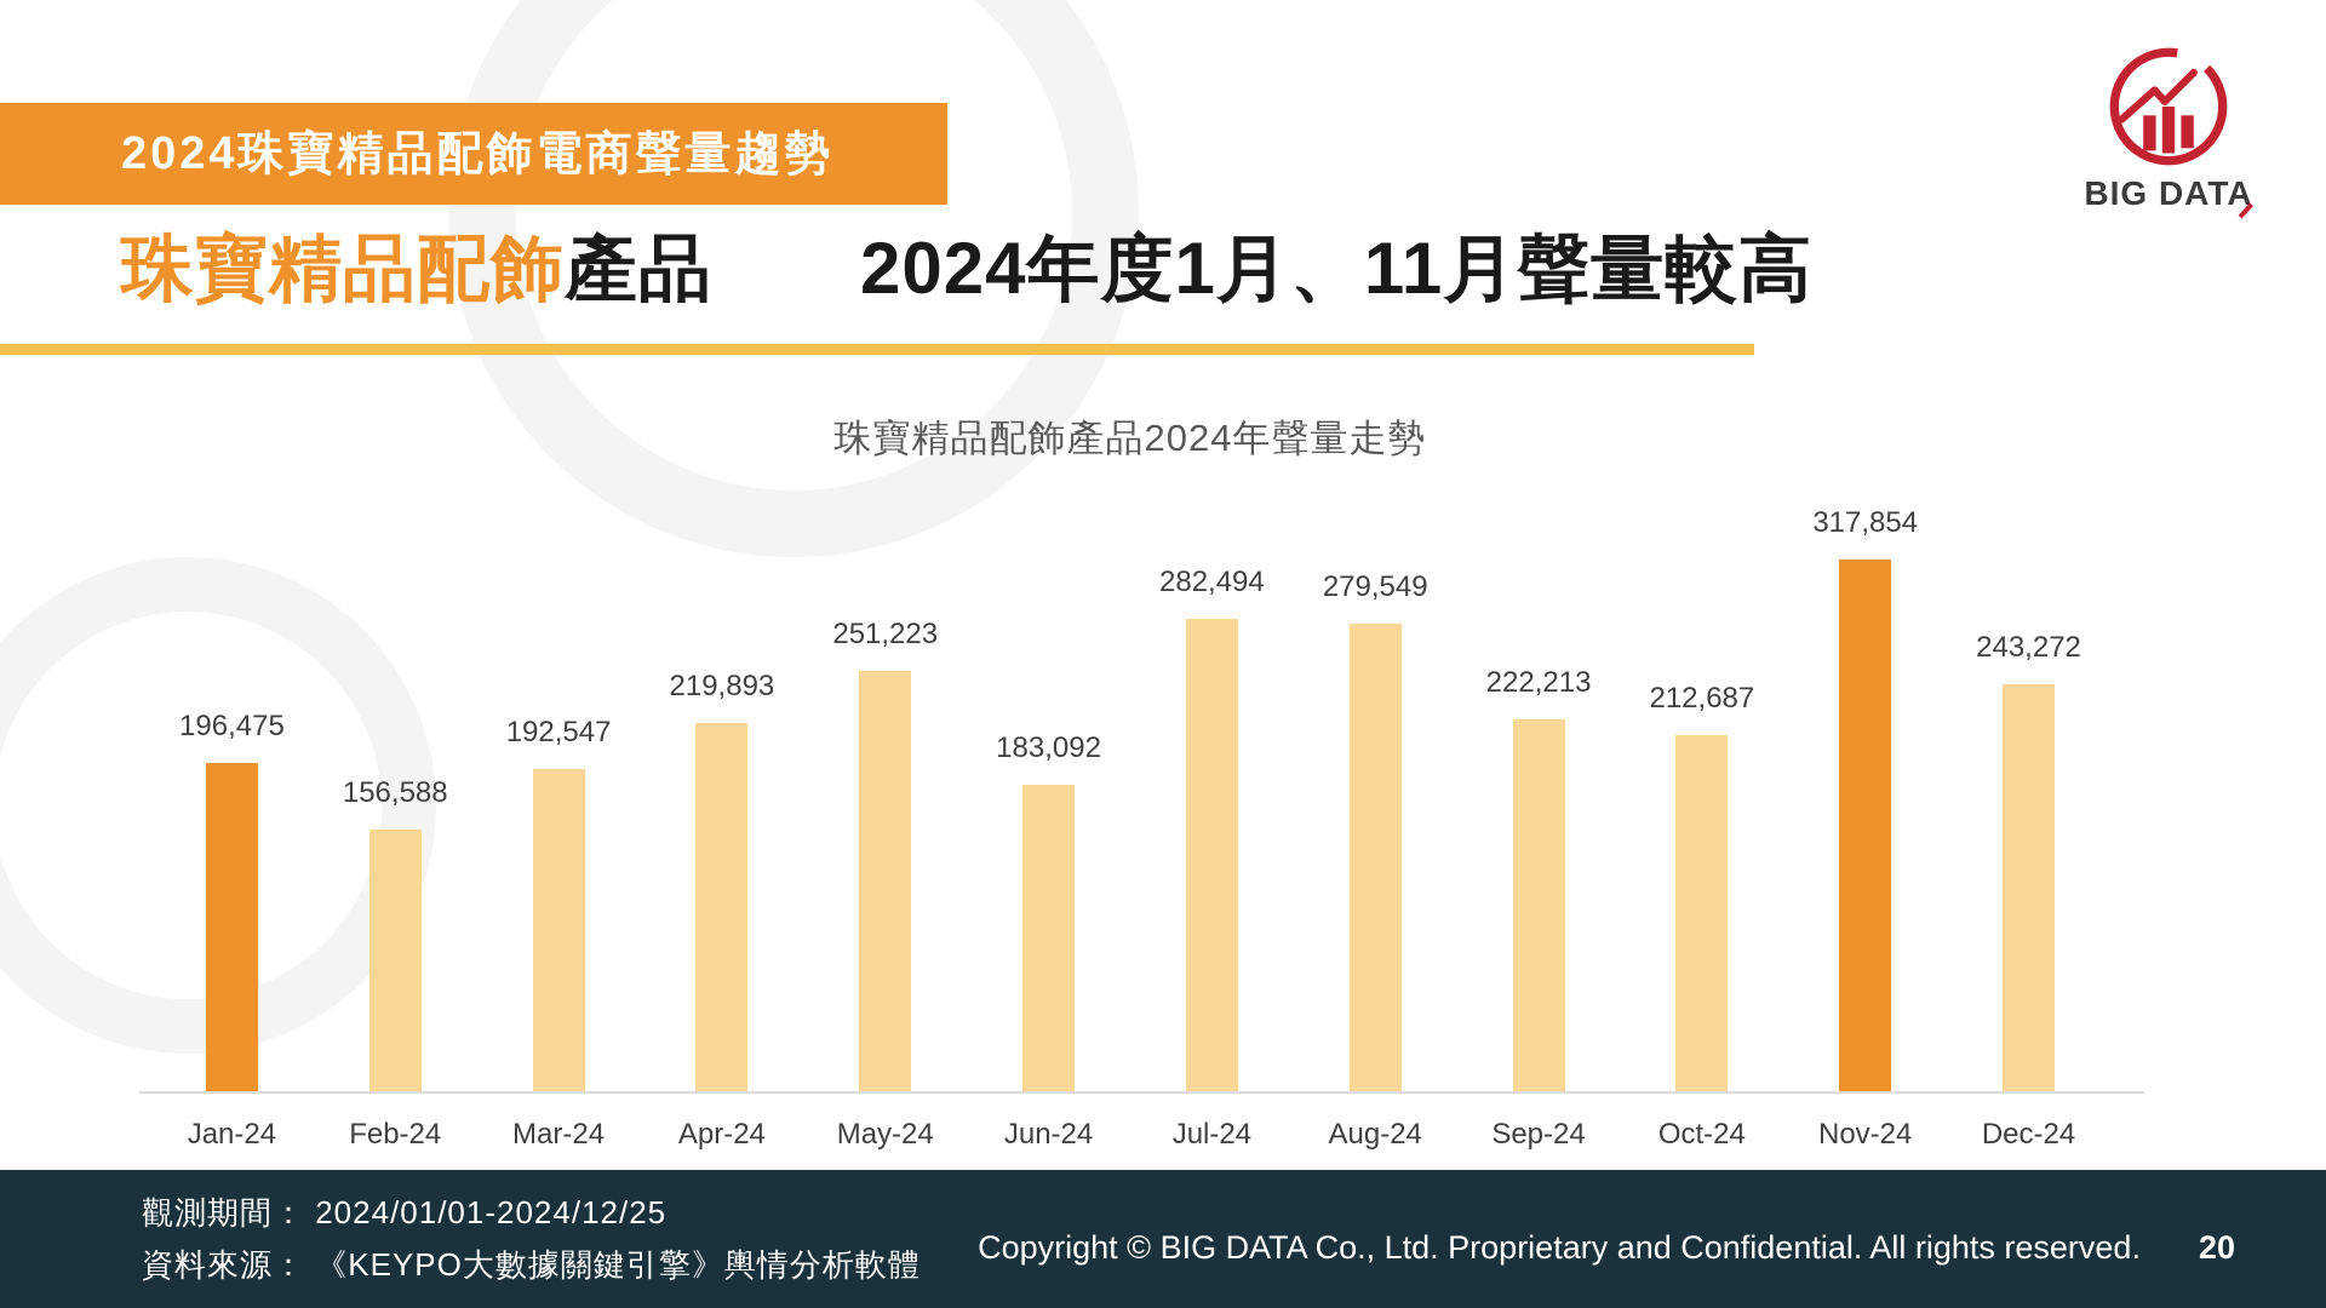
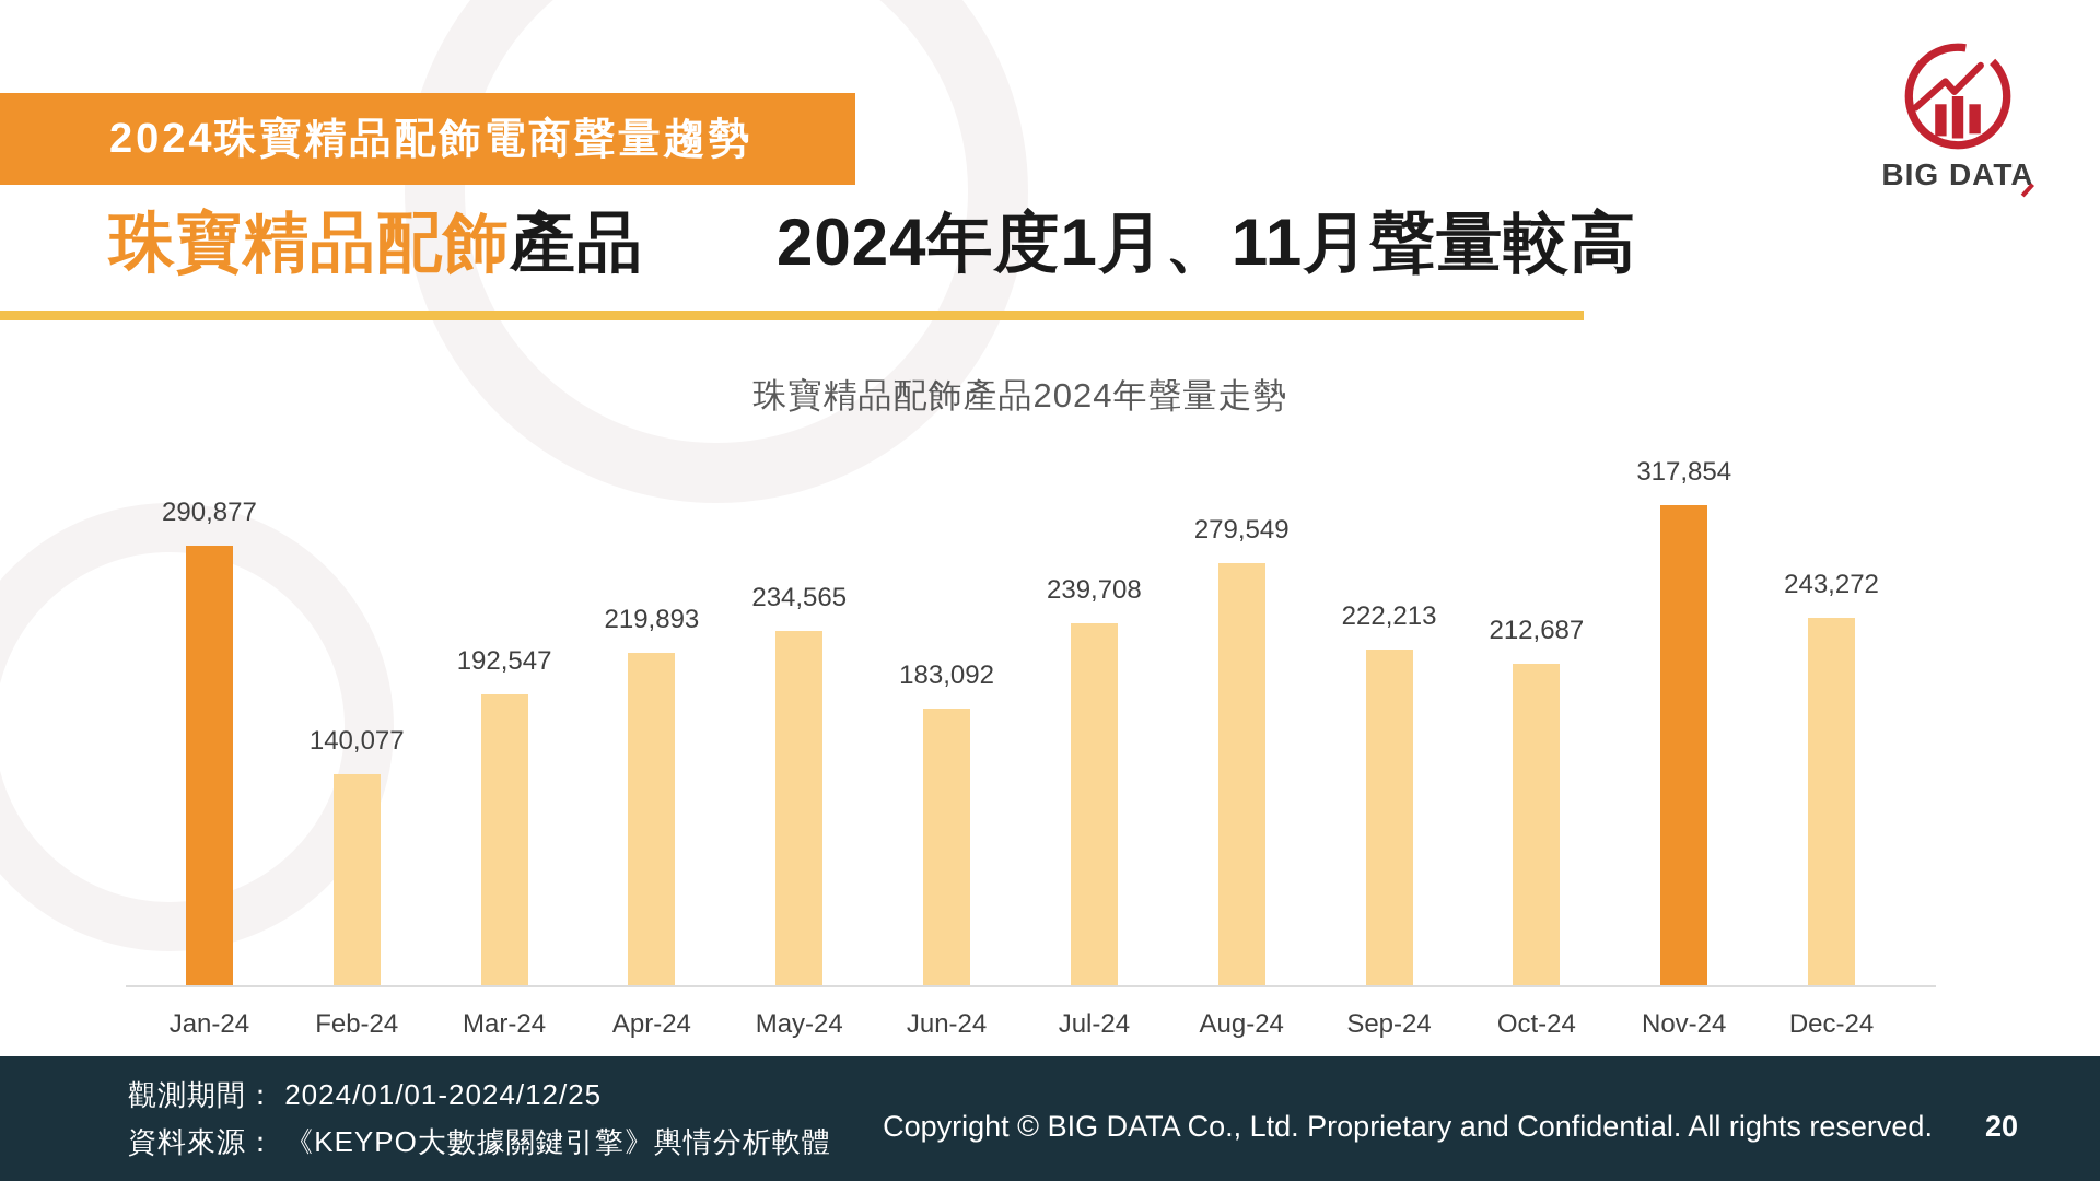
Jan-24: 196,475 -> 290,877
Feb-24: 156,588 -> 140,077
May-24: 251,223 -> 234,565
Jul-24: 282,494 -> 239,708
